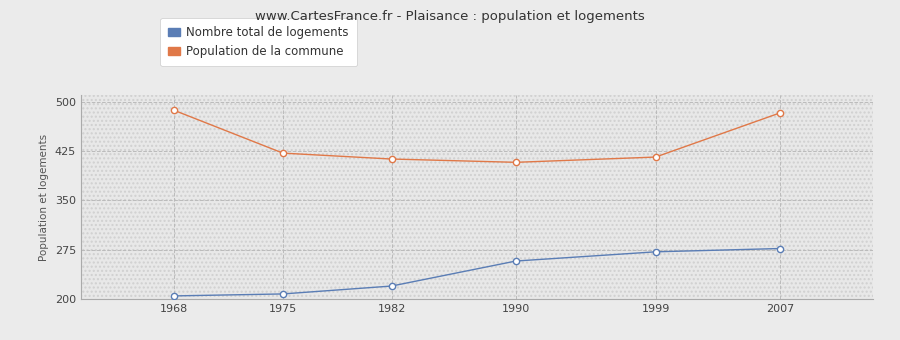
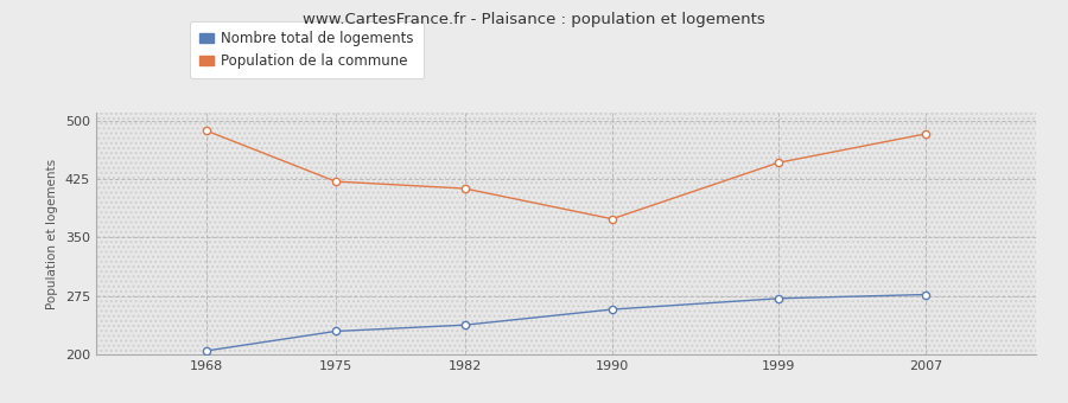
Nombre total de logements/1975: 208 -> 230
Nombre total de logements/1982: 220 -> 238
Population de la commune/1990: 408 -> 374
Population de la commune/1999: 416 -> 446
